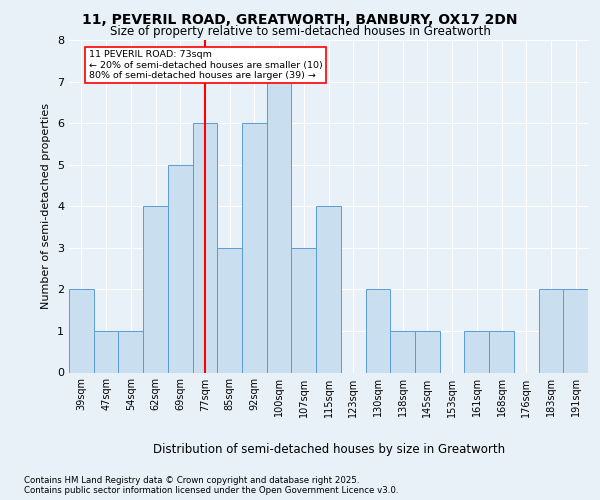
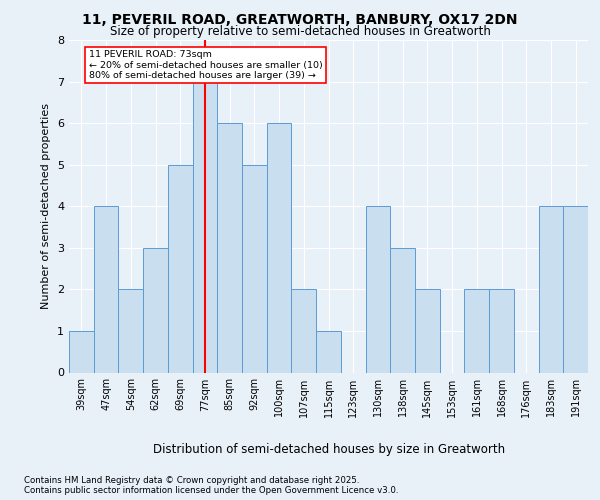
39sqm: 2 -> 1
47sqm: 1 -> 4
54sqm: 1 -> 2
62sqm: 4 -> 3
77sqm: 6 -> 7
85sqm: 3 -> 6
92sqm: 6 -> 5
100sqm: 7 -> 6
107sqm: 3 -> 2
115sqm: 4 -> 1
130sqm: 2 -> 4
138sqm: 1 -> 3
145sqm: 1 -> 2
161sqm: 1 -> 2
168sqm: 1 -> 2
183sqm: 2 -> 4
191sqm: 2 -> 4
